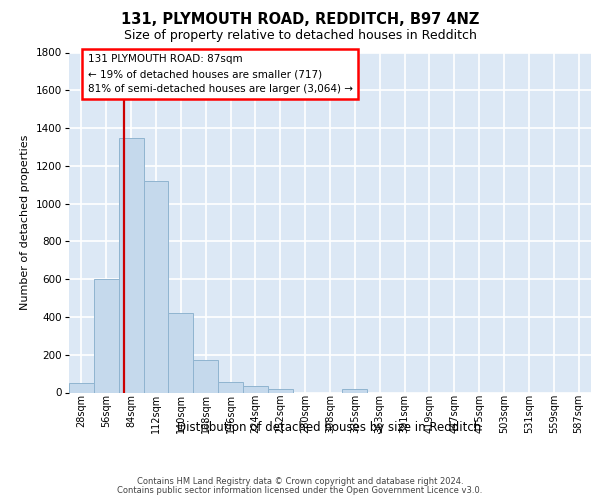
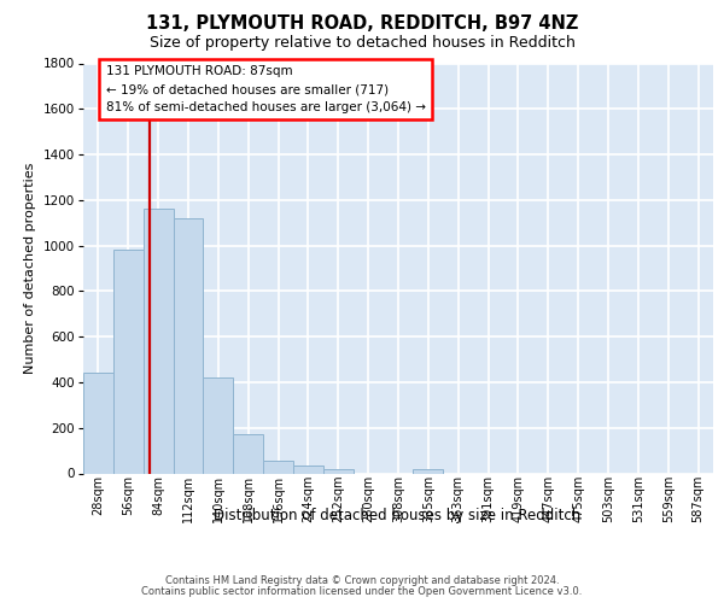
28sqm: 50 -> 440
56sqm: 600 -> 980
84sqm: 1350 -> 1160
